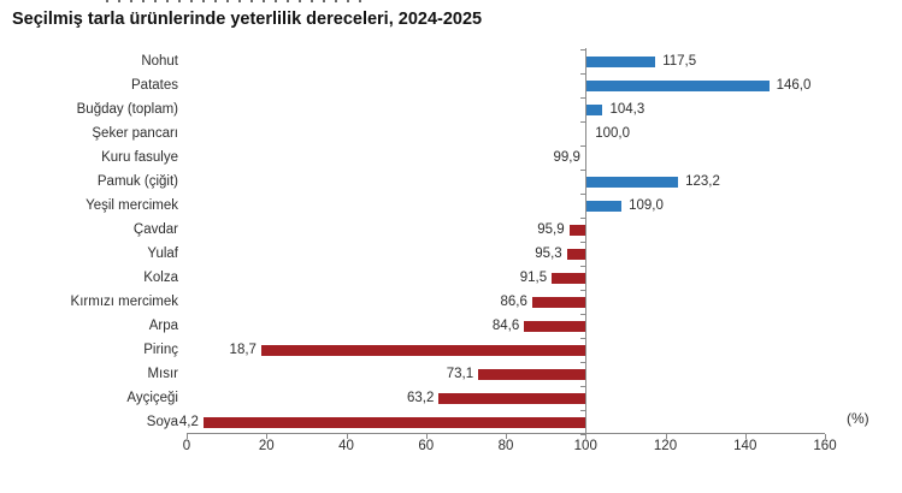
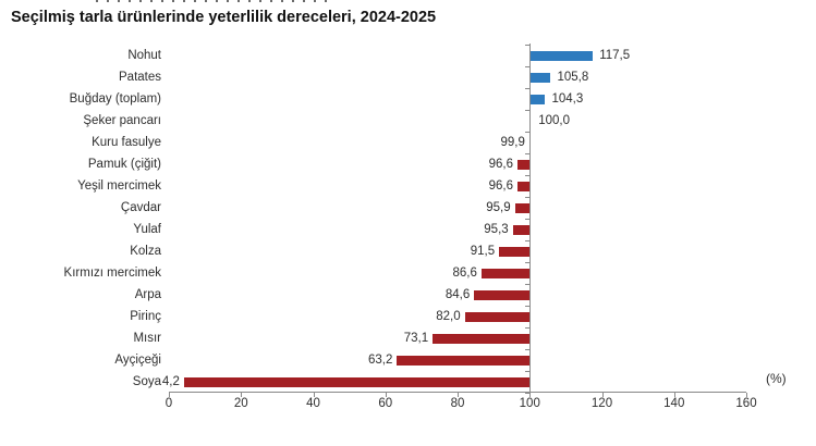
Patates: 146,0 -> 105,8
Pamuk (çiğit): 123,2 -> 96,6
Yeşil mercimek: 109,0 -> 96,6
Pirinç: 18,7 -> 82,0
